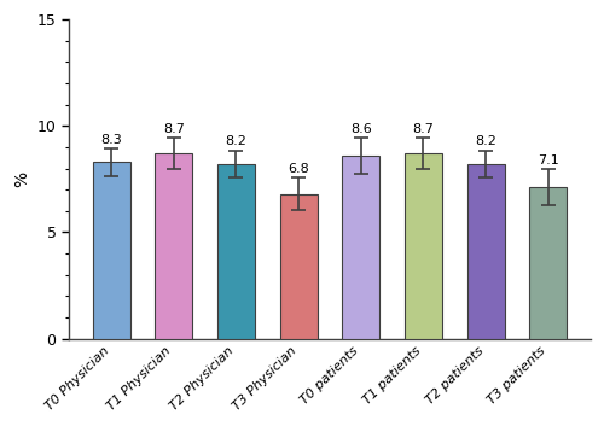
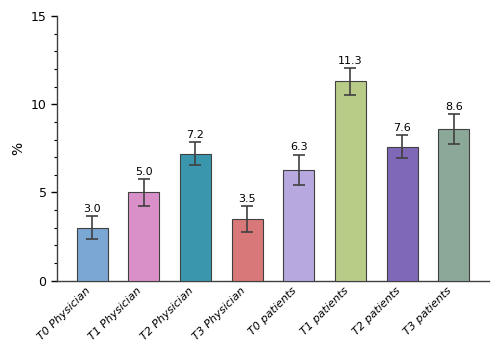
T0 Physician: 8.3 -> 3.0
T1 Physician: 8.7 -> 5.0
T2 Physician: 8.2 -> 7.2
T3 Physician: 6.8 -> 3.5
T0 patients: 8.6 -> 6.3
T1 patients: 8.7 -> 11.3
T2 patients: 8.2 -> 7.6
T3 patients: 7.1 -> 8.6
